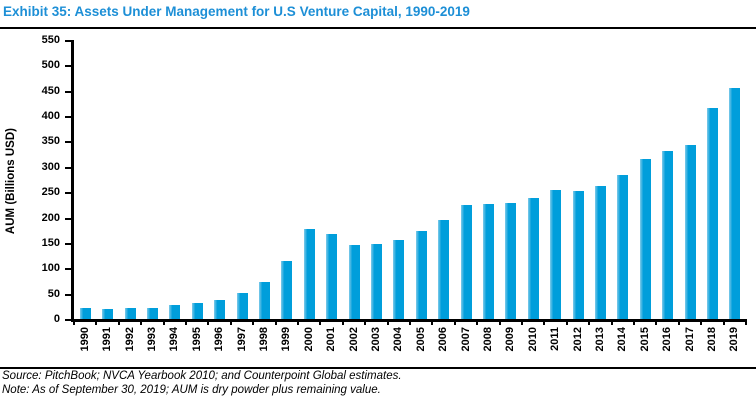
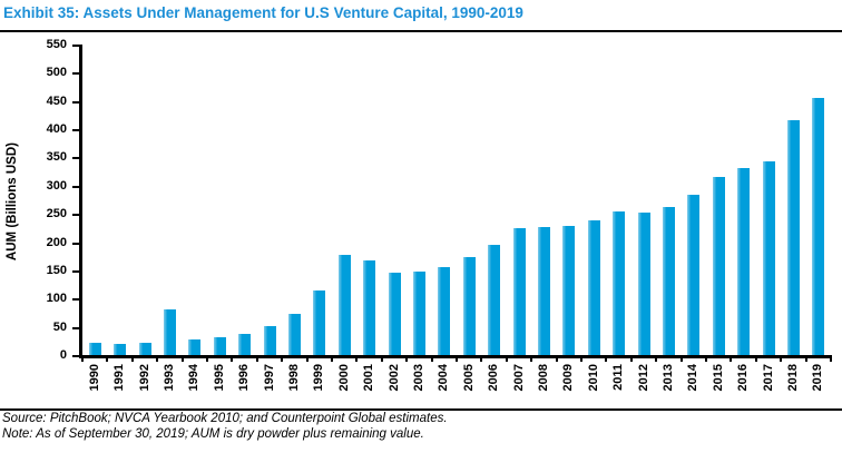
1993: 20 -> 80
